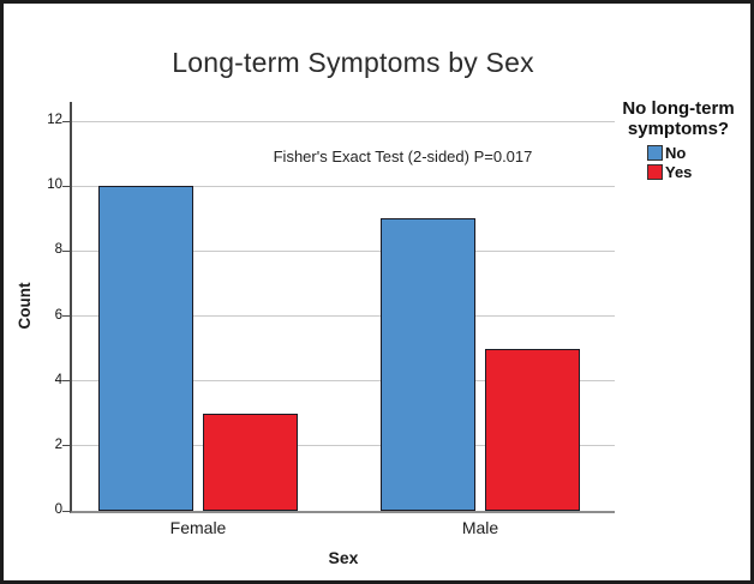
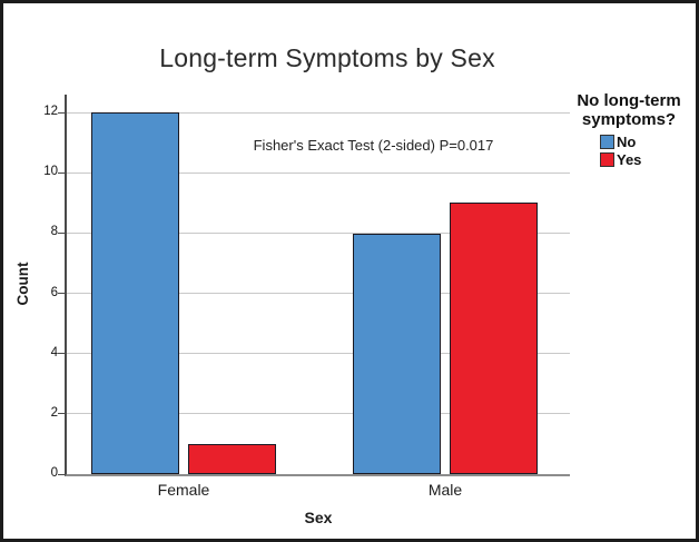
No/Female: 10 -> 12
Yes/Female: 3 -> 1
No/Male: 9 -> 8
Yes/Male: 5 -> 9
